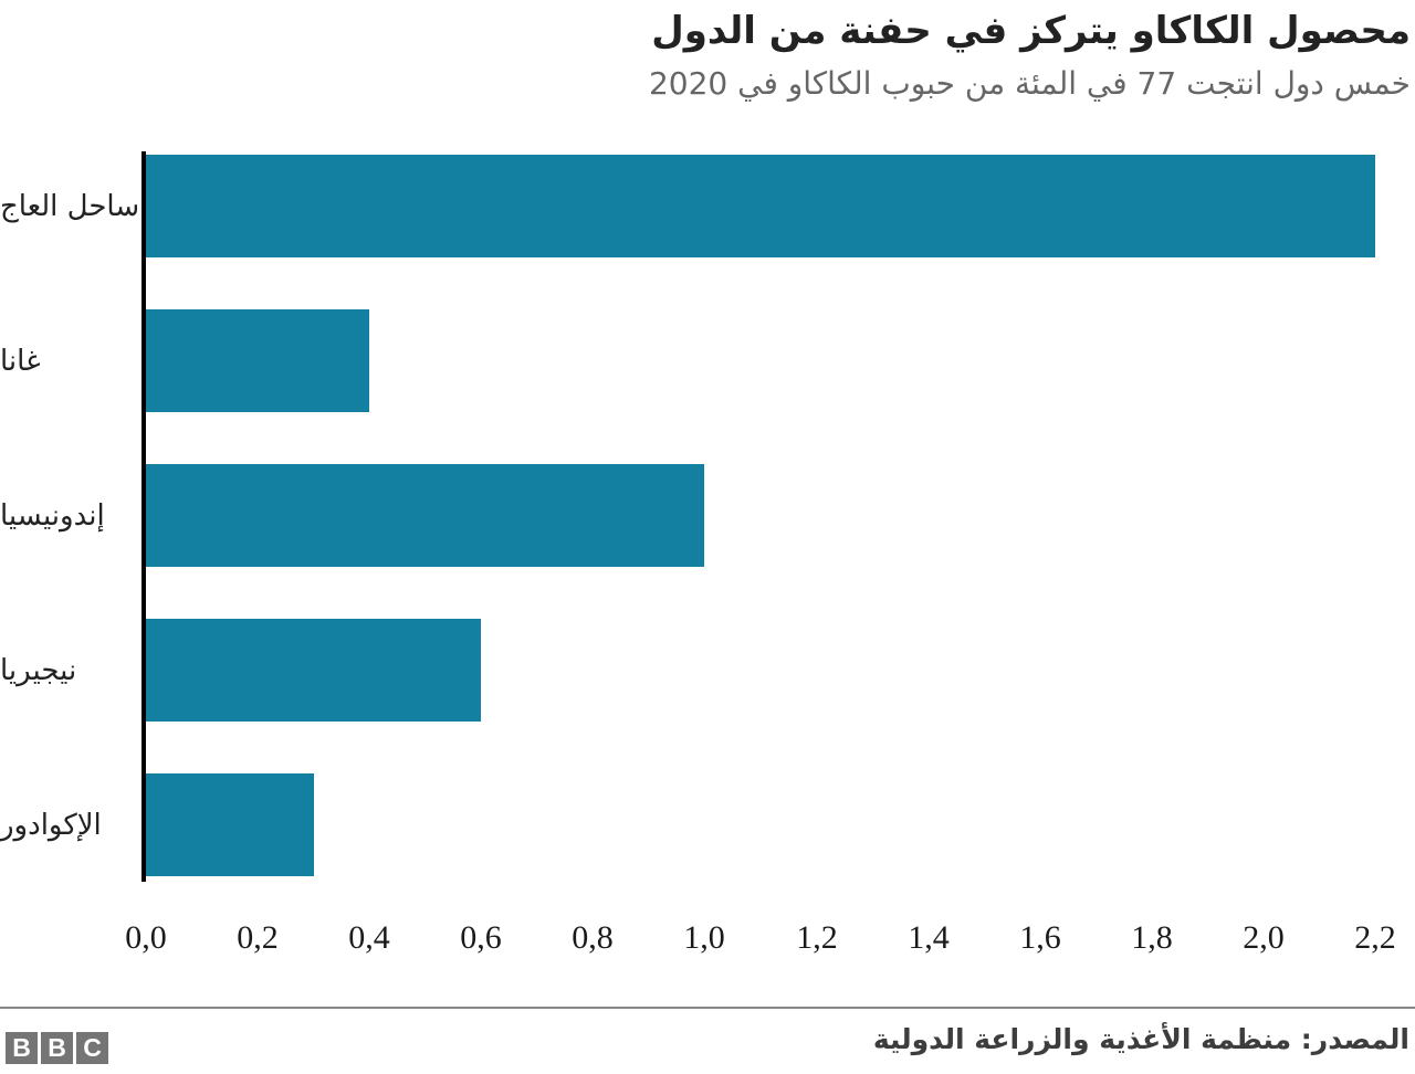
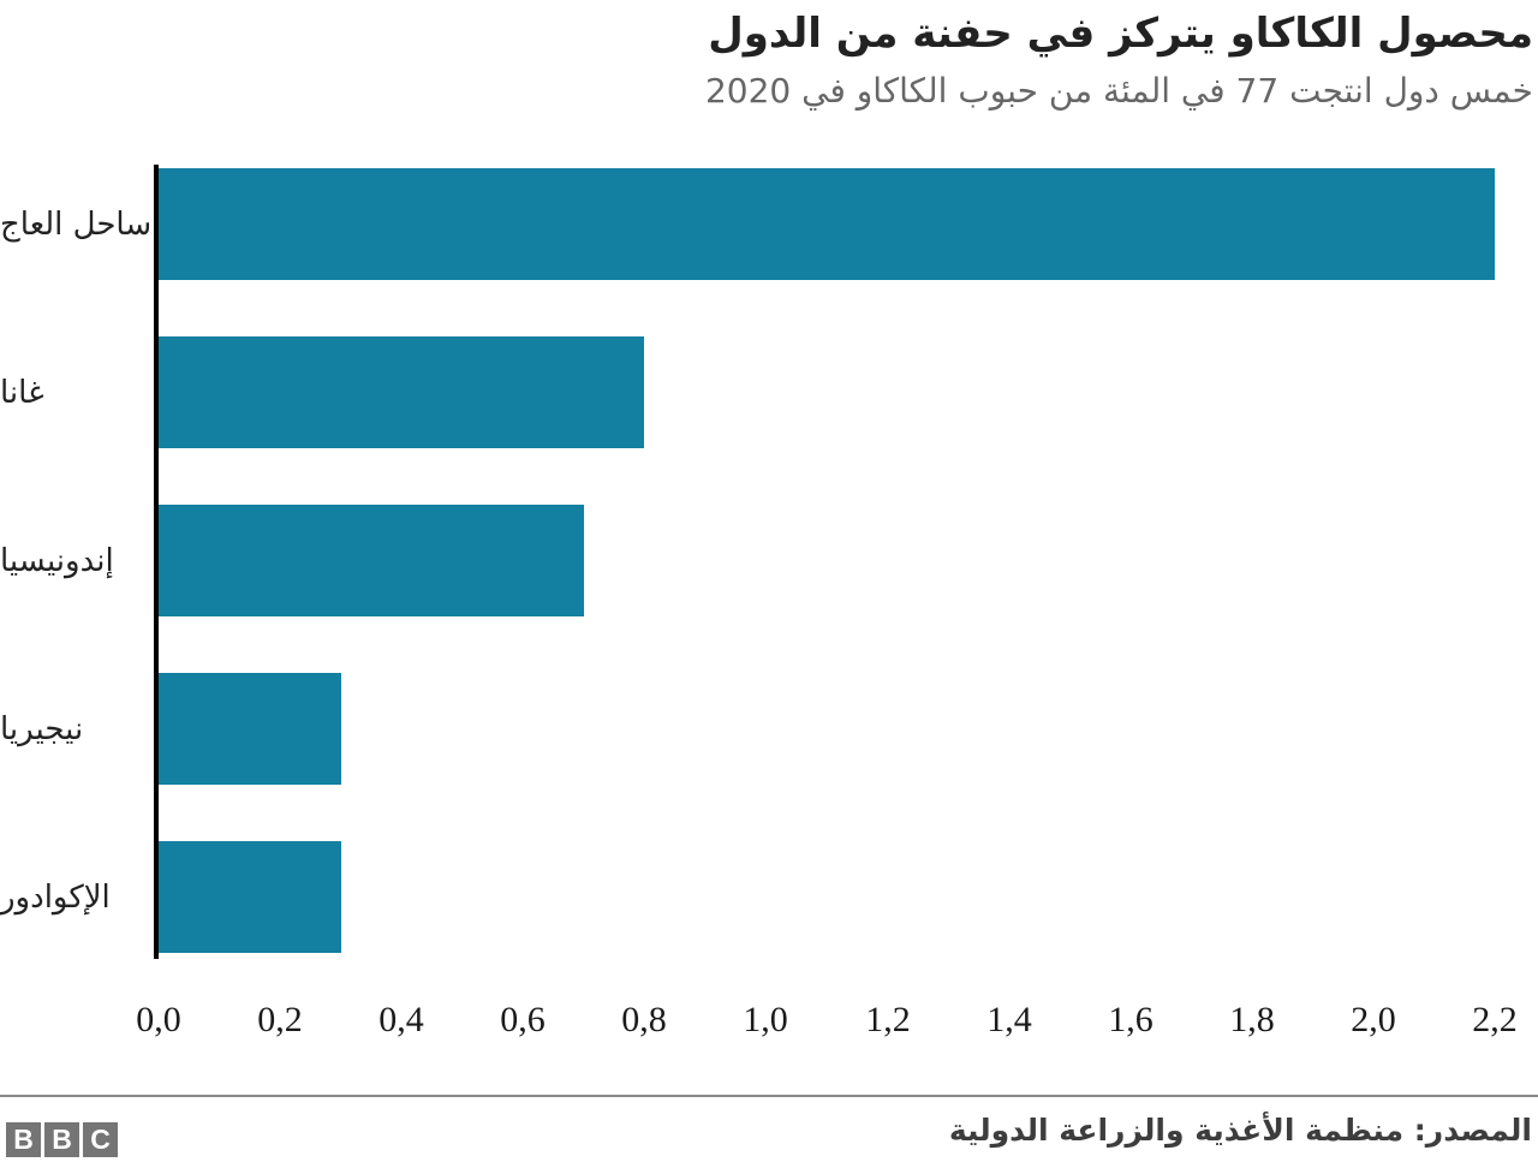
غانا: 0,4 -> 0,8
إندونيسيا: 1,0 -> 0,7
نيجيريا: 0,6 -> 0,3
